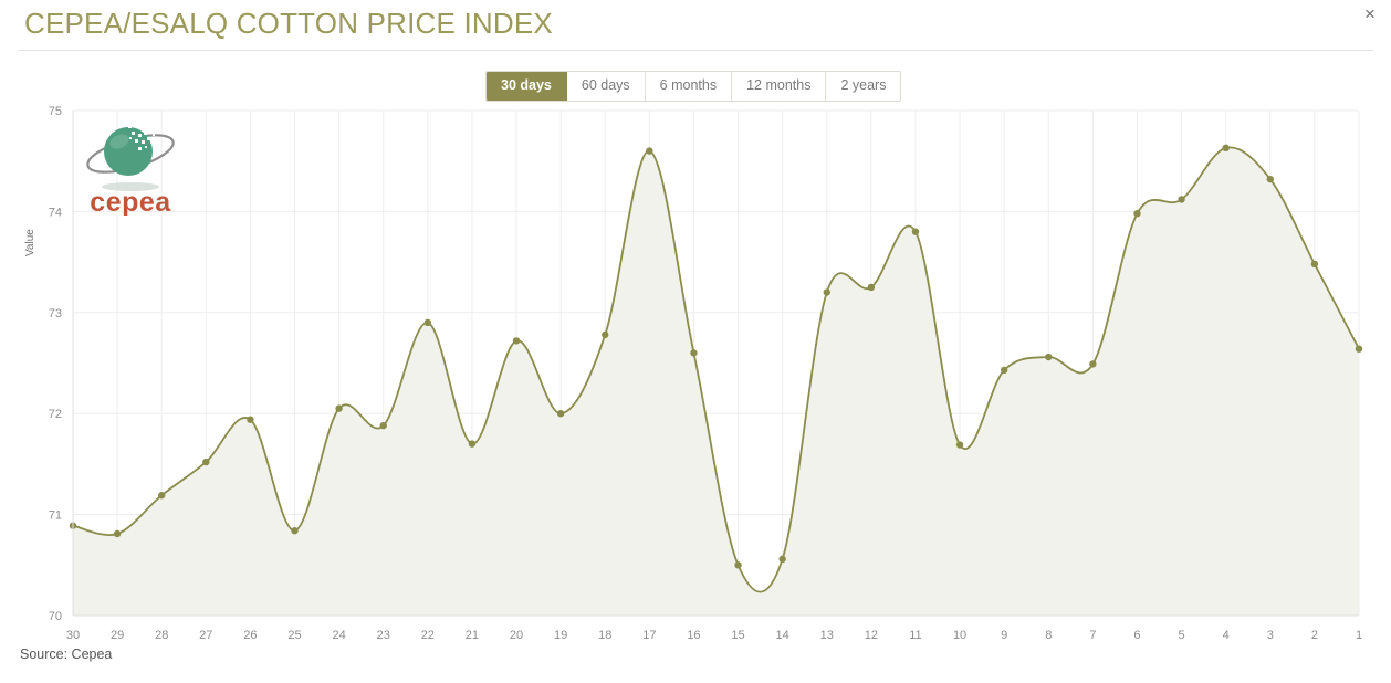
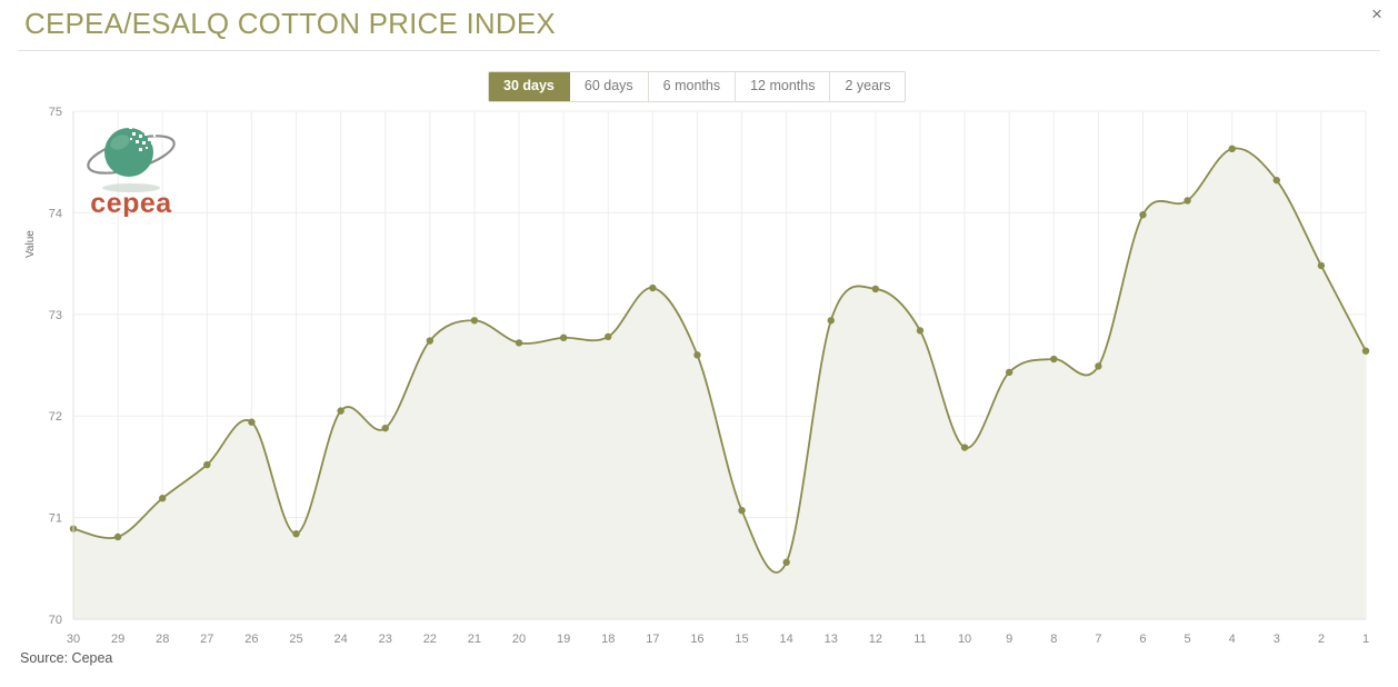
22: 72.9 -> 72.7
21: 71.7 -> 72.9
19: 72.0 -> 72.8
17: 74.6 -> 73.3
15: 70.5 -> 71.1
13: 73.2 -> 72.9
11: 73.8 -> 72.8
